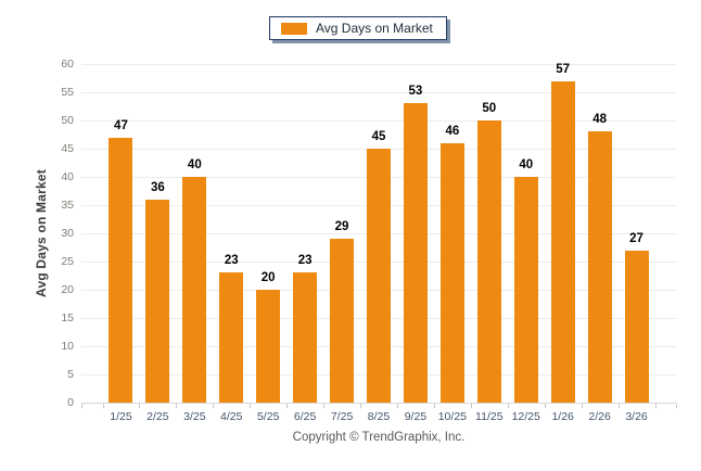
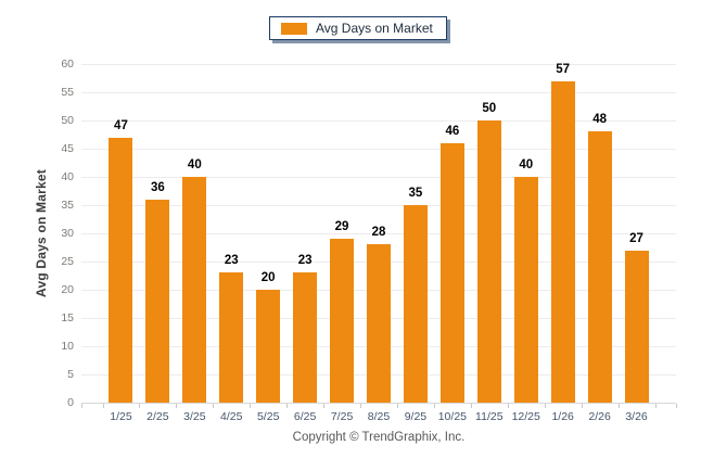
8/25: 45 -> 28
9/25: 53 -> 35
